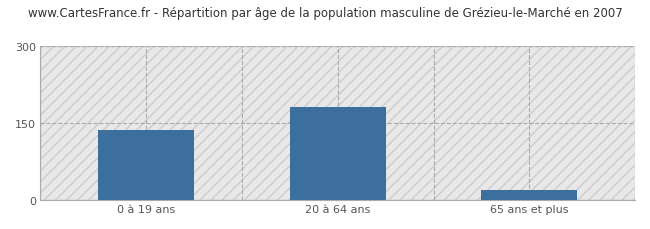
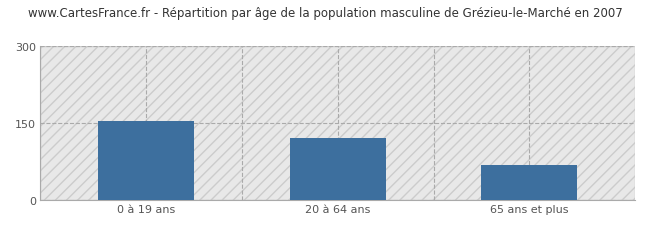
0 à 19 ans: 135 -> 154
20 à 64 ans: 181 -> 120
65 ans et plus: 20 -> 68
